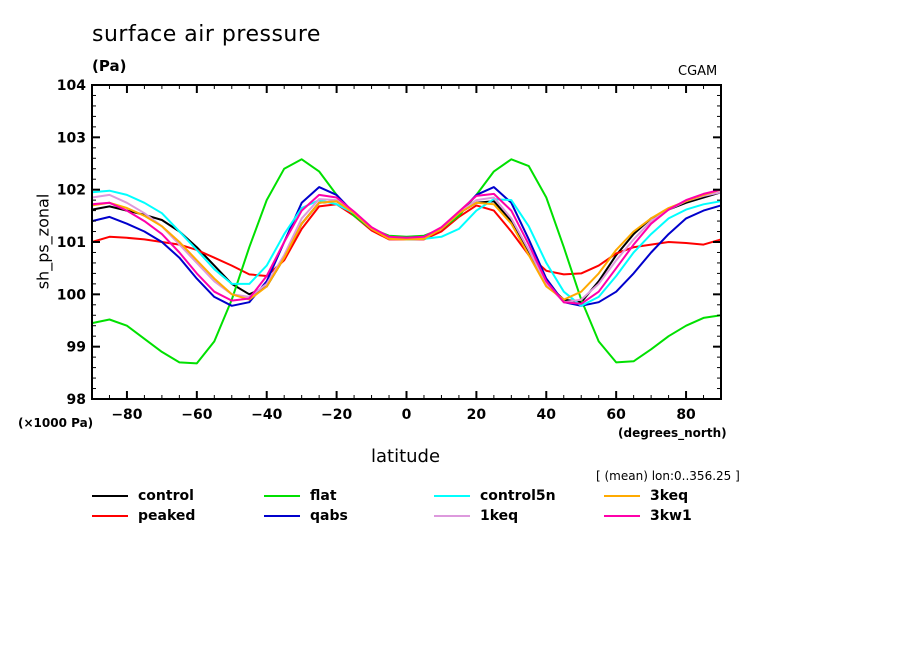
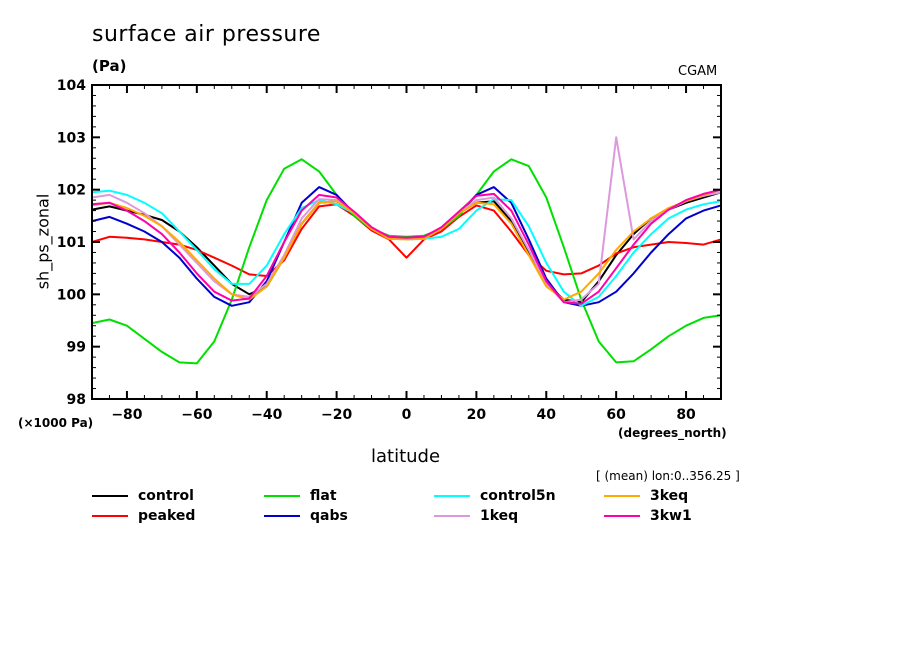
peaked/0: 101.0 -> 100.7
1keq/60: 100.7 -> 103.0
